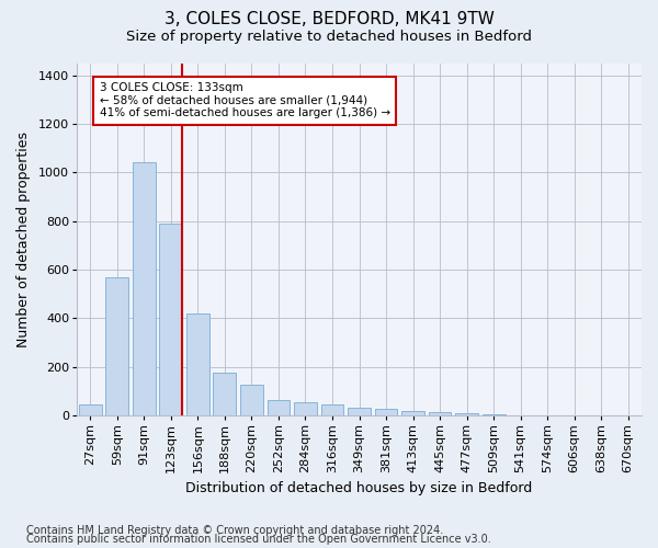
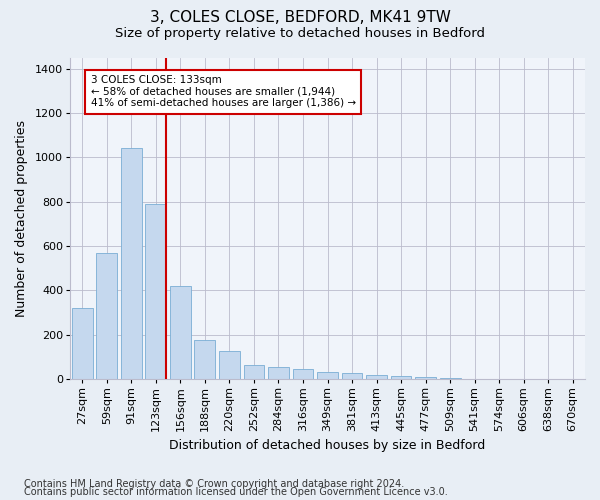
27sqm: 45 -> 320
